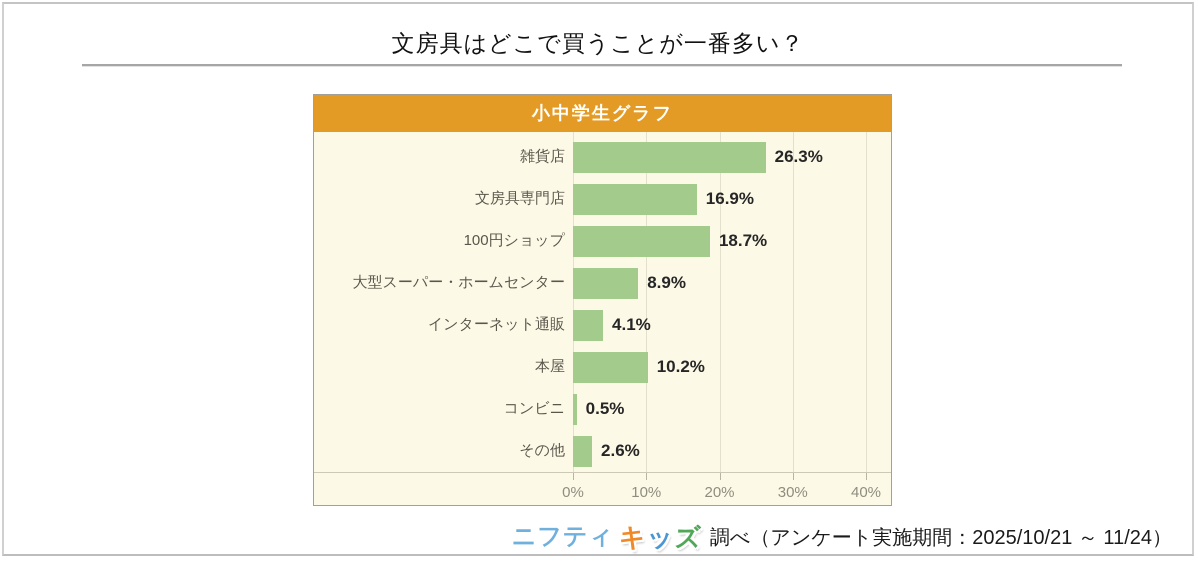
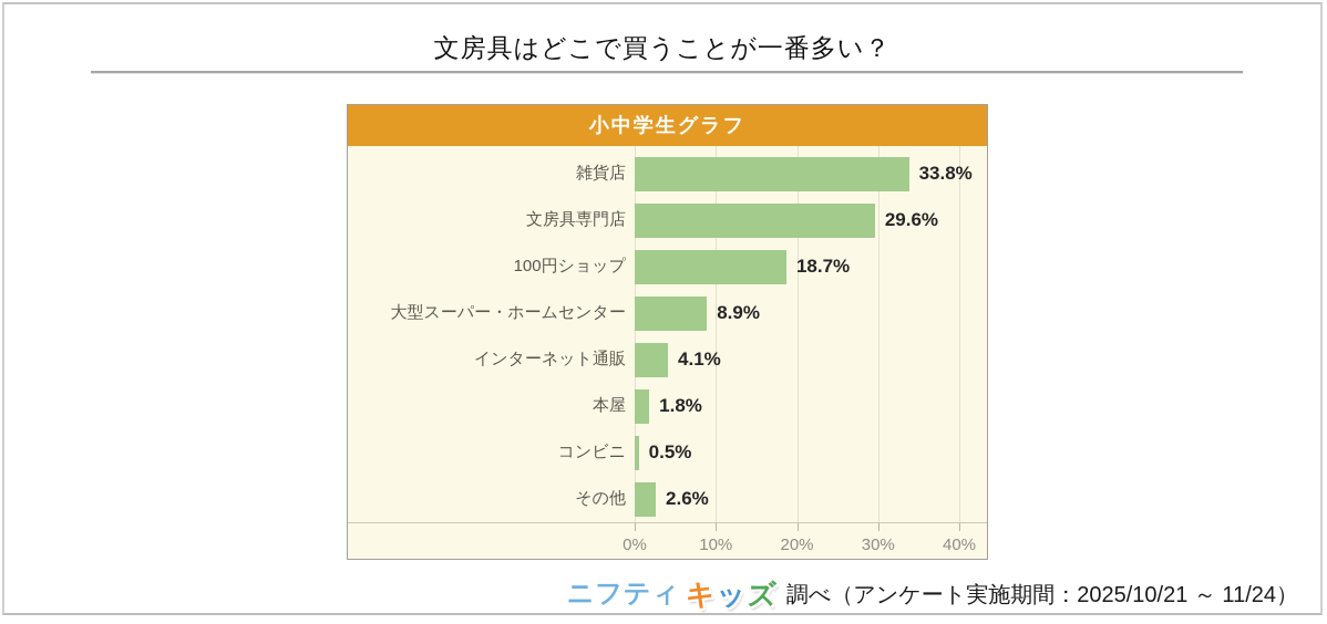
雑貨店: 26.3% -> 33.8%
文房具専門店: 16.9% -> 29.6%
本屋: 10.2% -> 1.8%
